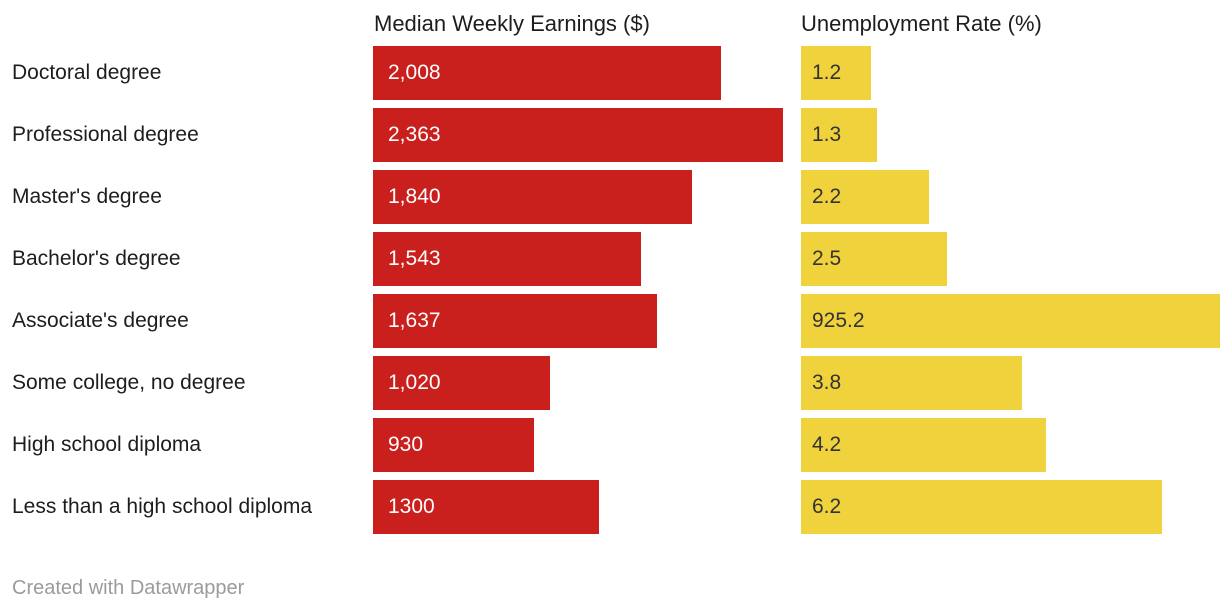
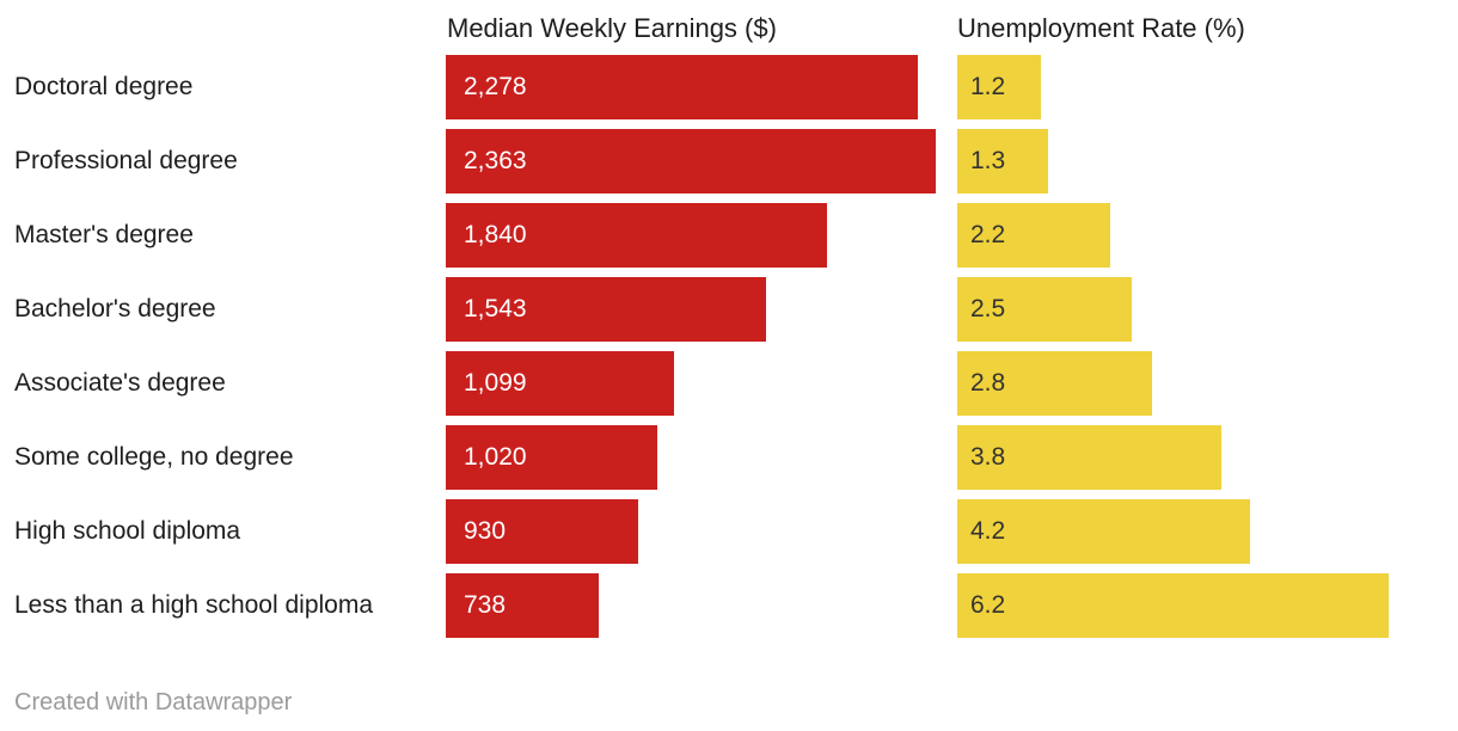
Median Weekly Earnings ($)/Doctoral degree: 2,008 -> 2,278
Median Weekly Earnings ($)/Associate's degree: 1,637 -> 1,099
Unemployment Rate (%)/Associate's degree: 925.2 -> 2.8
Median Weekly Earnings ($)/Less than a high school diploma: 1300 -> 738
